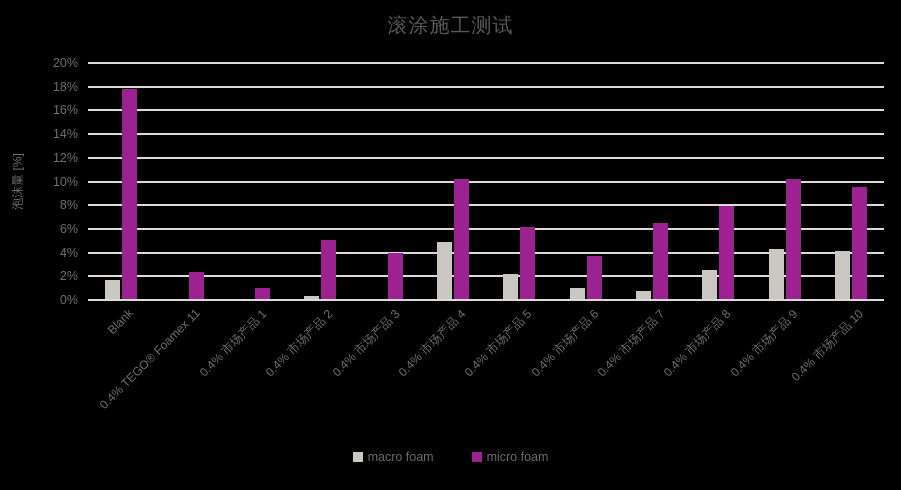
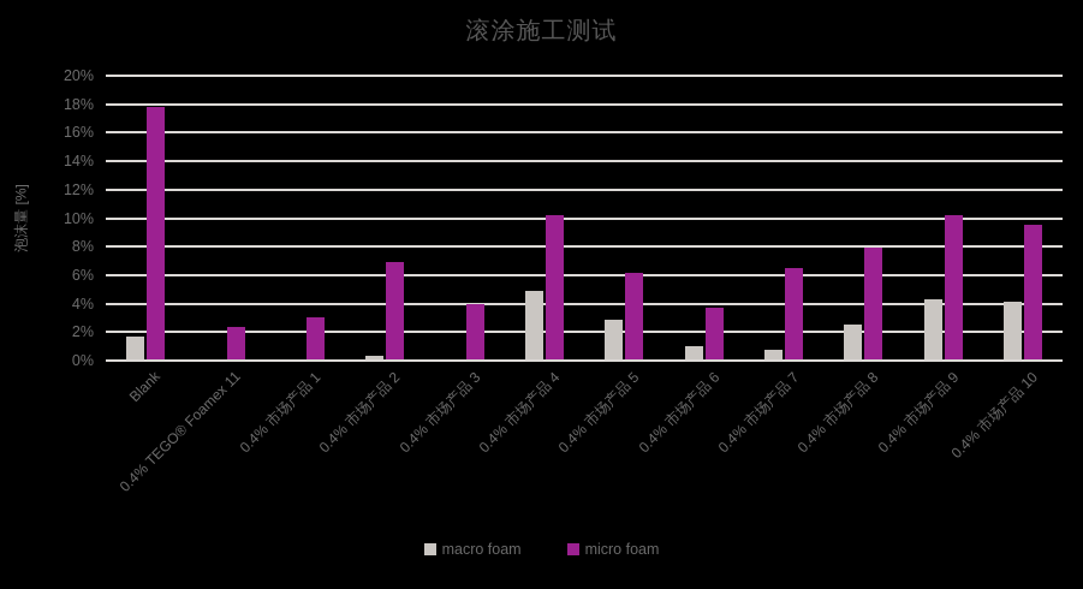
micro foam/0.4% 市场产品 1: 1.0% -> 3.0%
micro foam/0.4% 市场产品 2: 5.1% -> 6.9%
macro foam/0.4% 市场产品 5: 2.2% -> 2.9%
